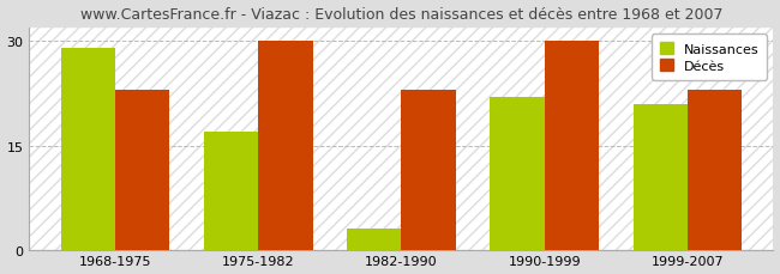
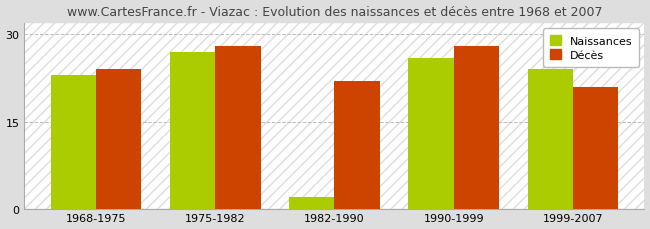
Naissances/1968-1975: 29 -> 23
Décès/1968-1975: 23 -> 24
Naissances/1975-1982: 17 -> 27
Décès/1975-1982: 30 -> 28
Naissances/1982-1990: 3 -> 2
Décès/1982-1990: 23 -> 22
Naissances/1990-1999: 22 -> 26
Décès/1990-1999: 30 -> 28
Naissances/1999-2007: 21 -> 24
Décès/1999-2007: 23 -> 21
